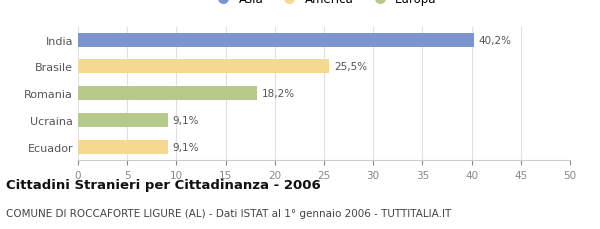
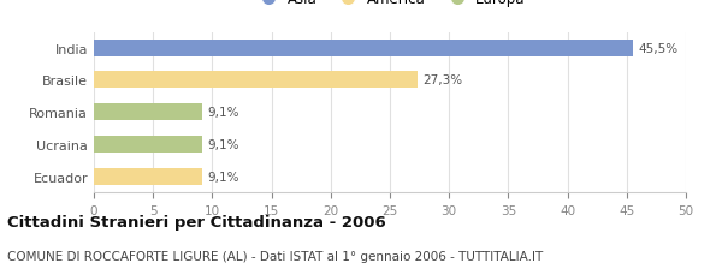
India: 40,2% -> 45,5%
Brasile: 25,5% -> 27,3%
Romania: 18,2% -> 9,1%
